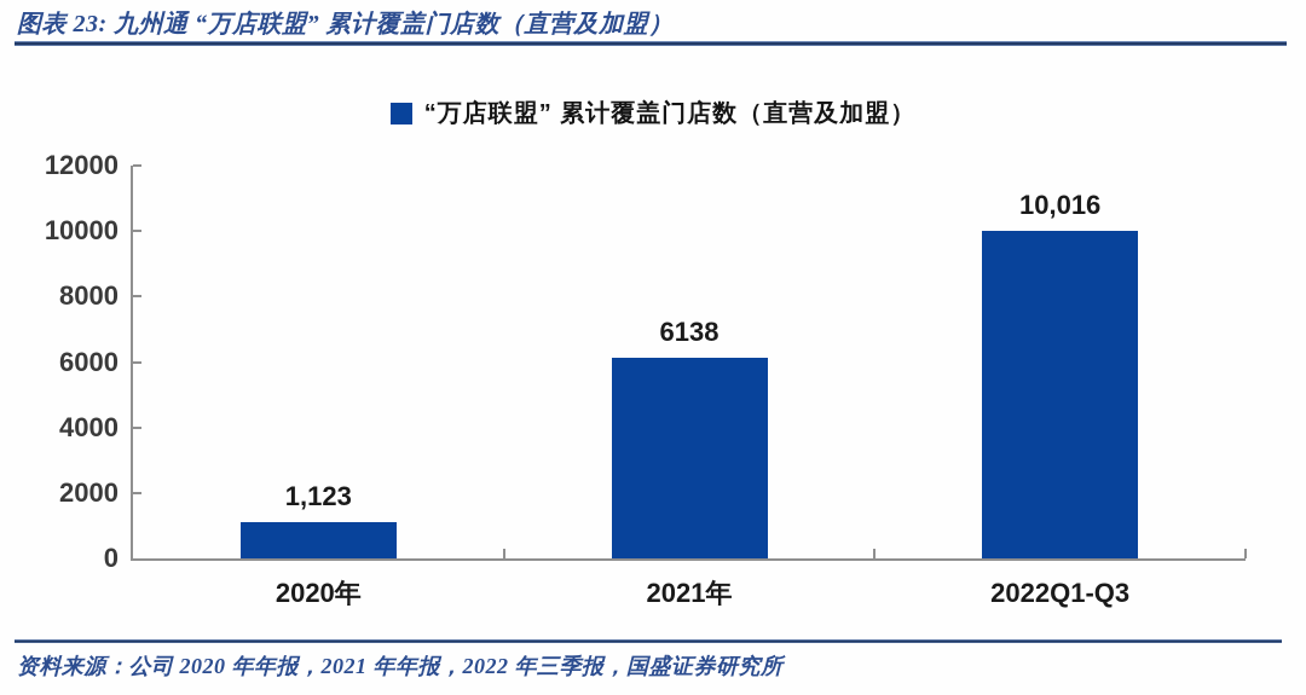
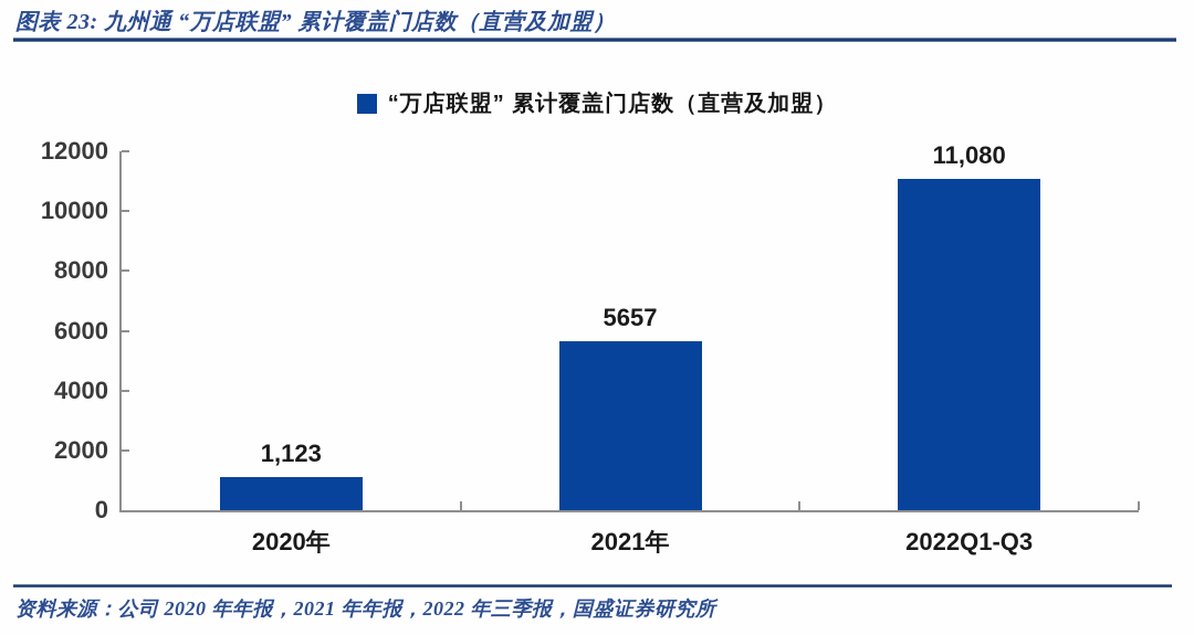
2021年: 6138 -> 5657
2022Q1-Q3: 10,016 -> 11,080
